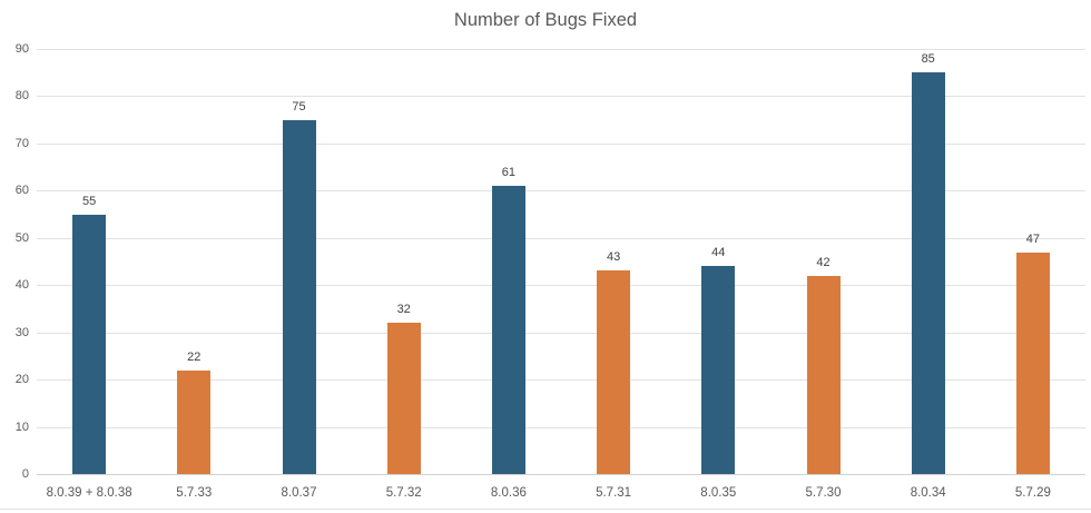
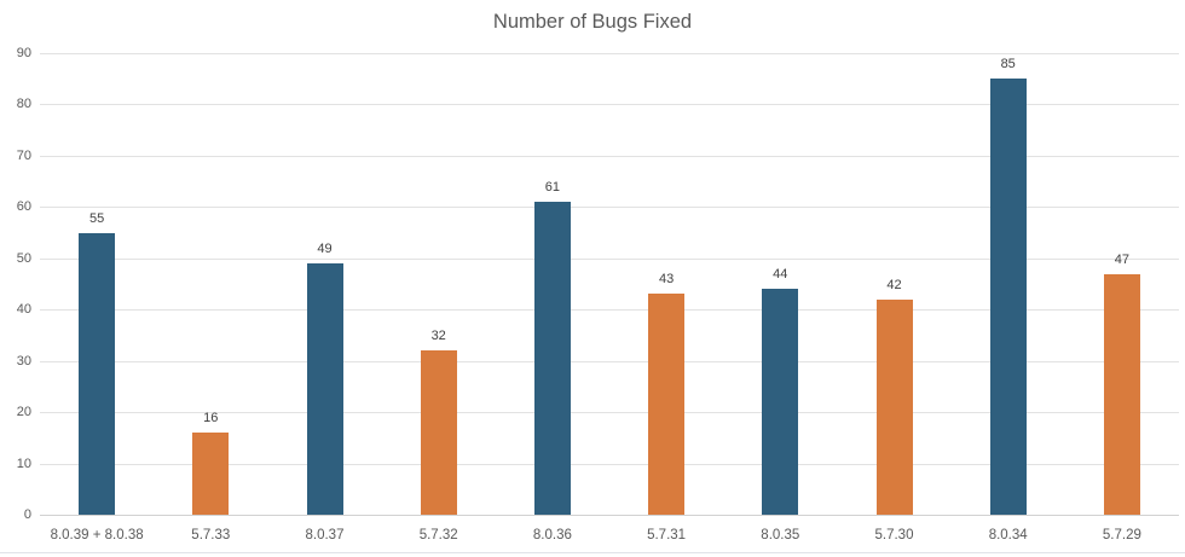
5.7.33: 22 -> 16
8.0.37: 75 -> 49
